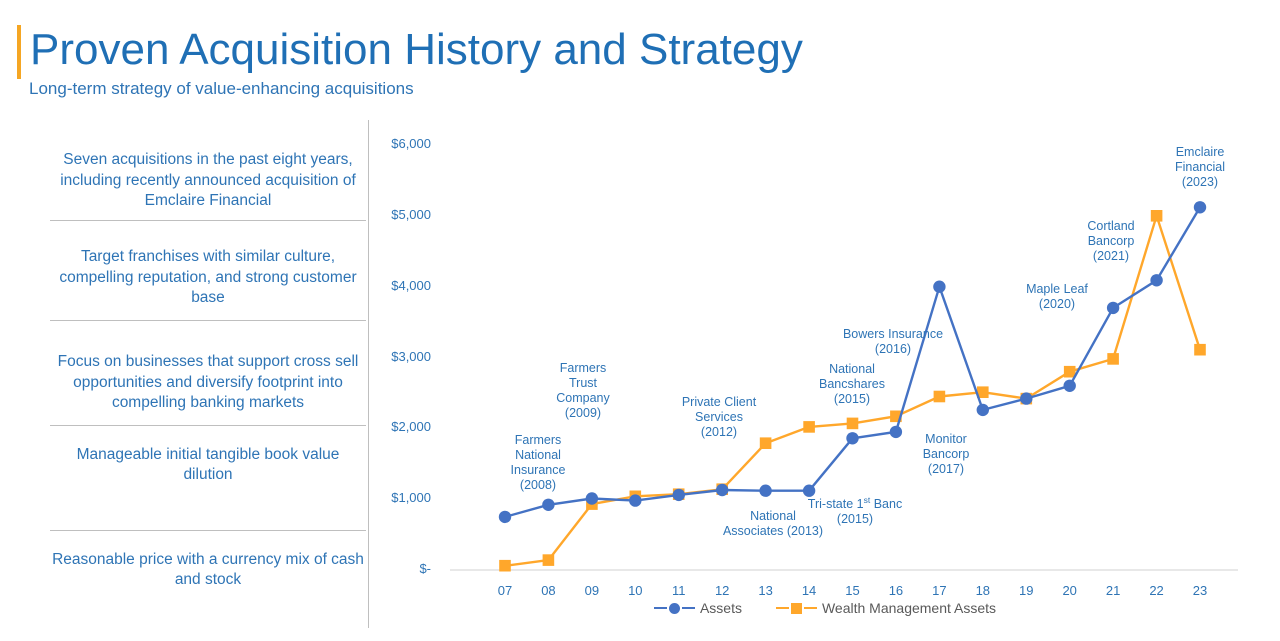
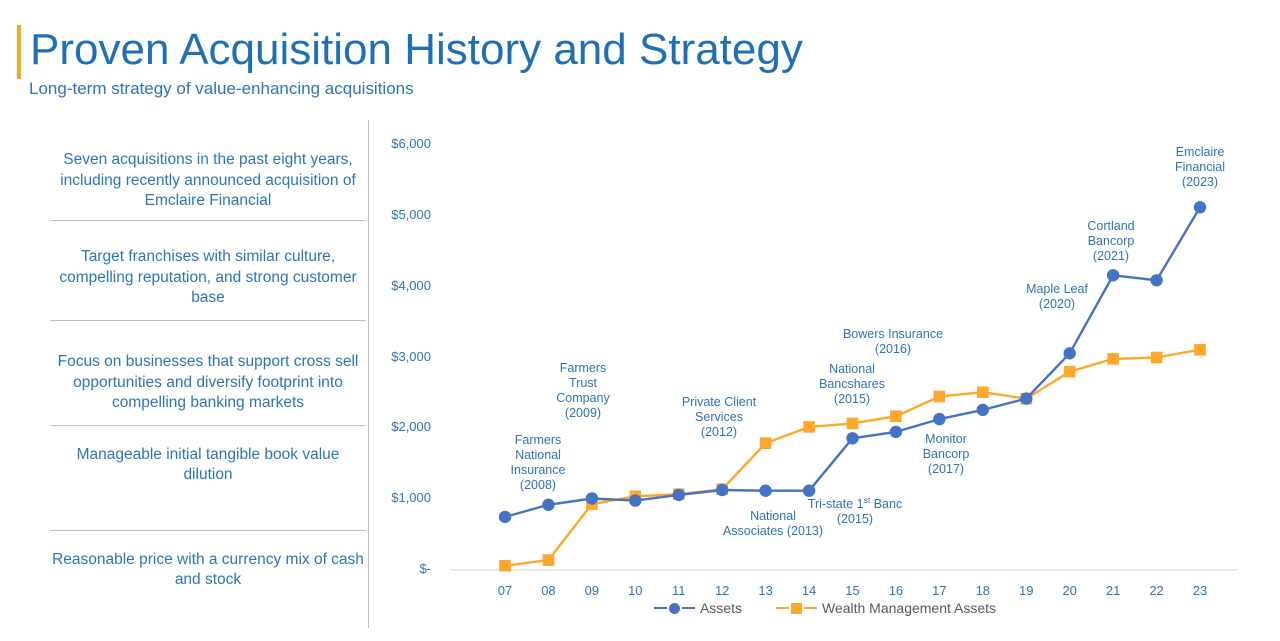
Assets/17: $4000 -> $2100
Assets/20: $2600 -> $3100
Assets/21: $3700 -> $4200
Wealth Management Assets/22: $5000 -> $3000
